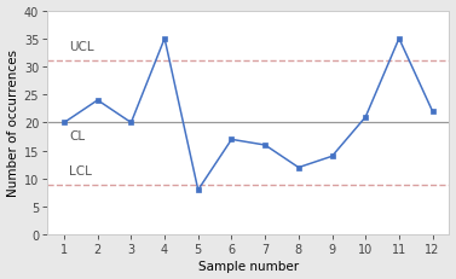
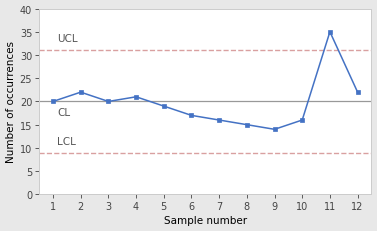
2: 24 -> 22
4: 35 -> 21
5: 8 -> 19
8: 12 -> 15
10: 21 -> 16
